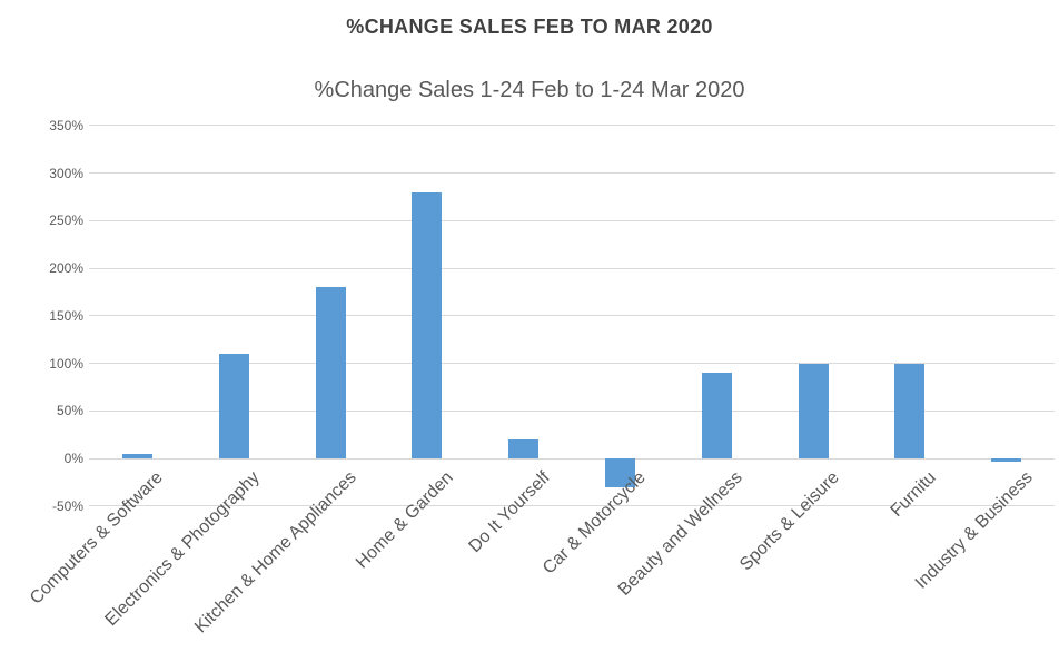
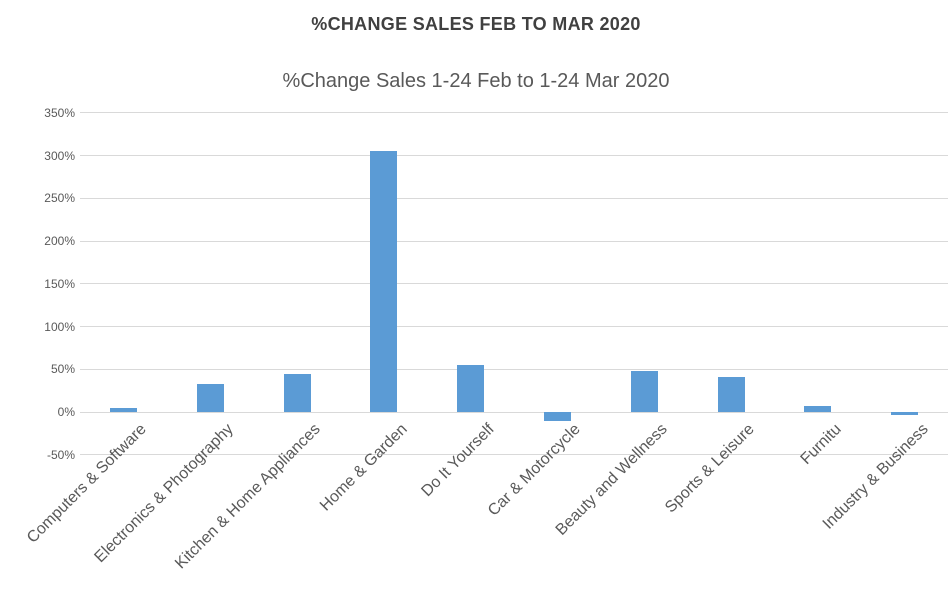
Electronics & Photography: 110% -> 30%
Kitchen & Home Appliances: 180% -> 40%
Home & Garden: 280% -> 300%
Do It Yourself: 20% -> 60%
Car & Motorcycle: -30% -> -10%
Beauty and Wellness: 90% -> 50%
Sports & Leisure: 100% -> 40%
Furnitu: 100% -> 10%
